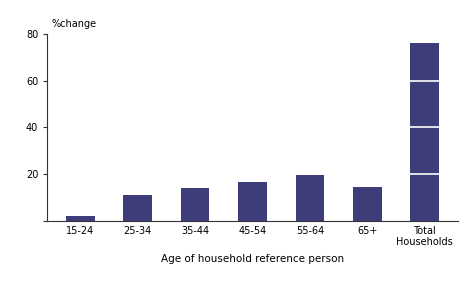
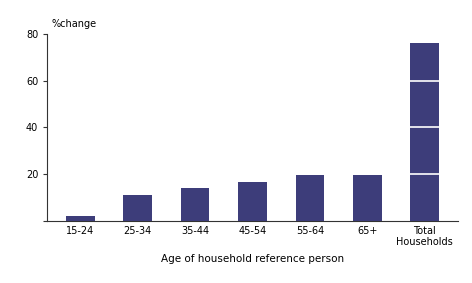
65+: 14.5 -> 19.5
